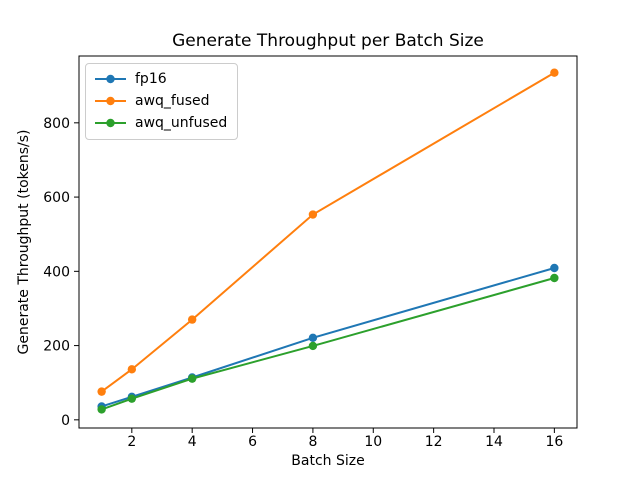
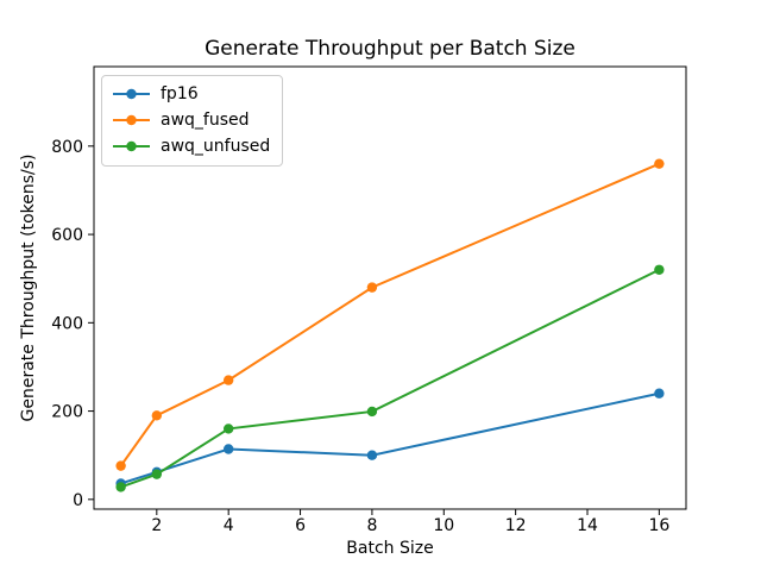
awq_fused/2: 140 -> 190
awq_unfused/4: 110 -> 160
fp16/8: 220 -> 100
awq_fused/8: 550 -> 480
fp16/16: 410 -> 240
awq_fused/16: 940 -> 760
awq_unfused/16: 380 -> 520
